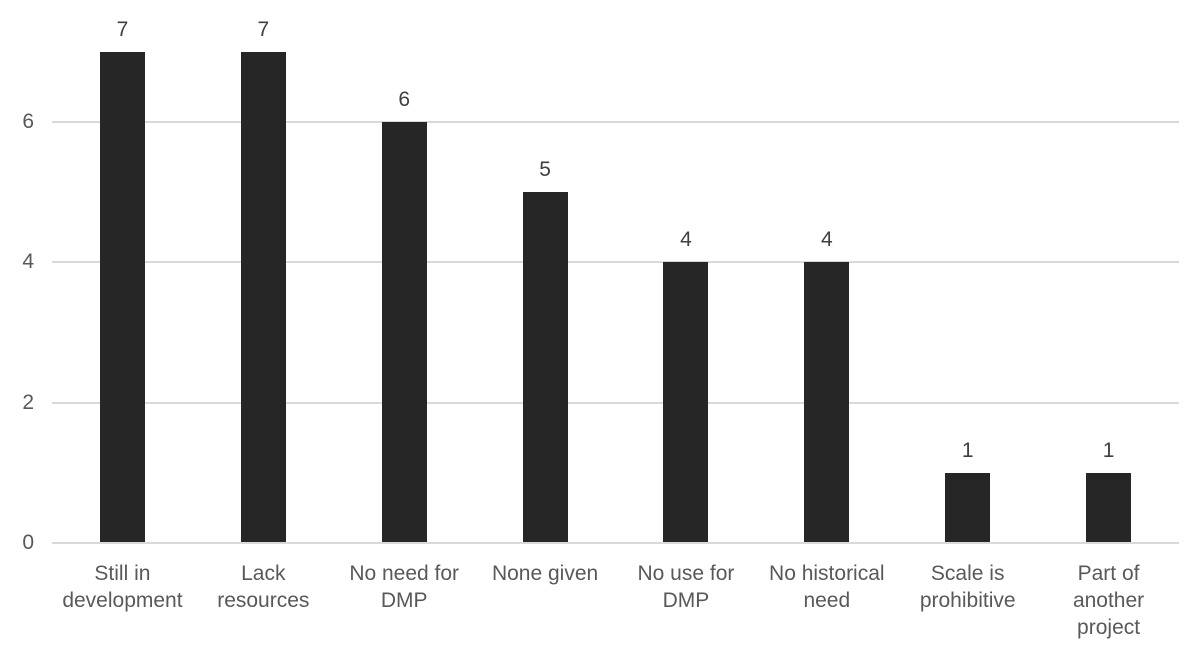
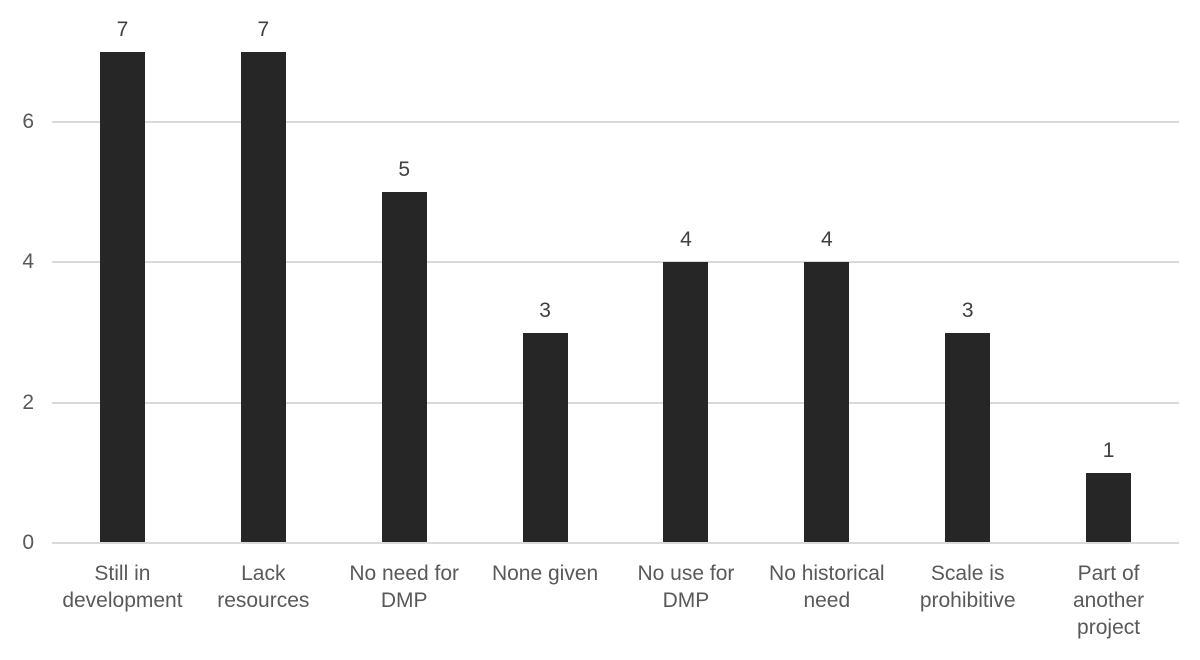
No need for DMP: 6 -> 5
None given: 5 -> 3
Scale is prohibitive: 1 -> 3
